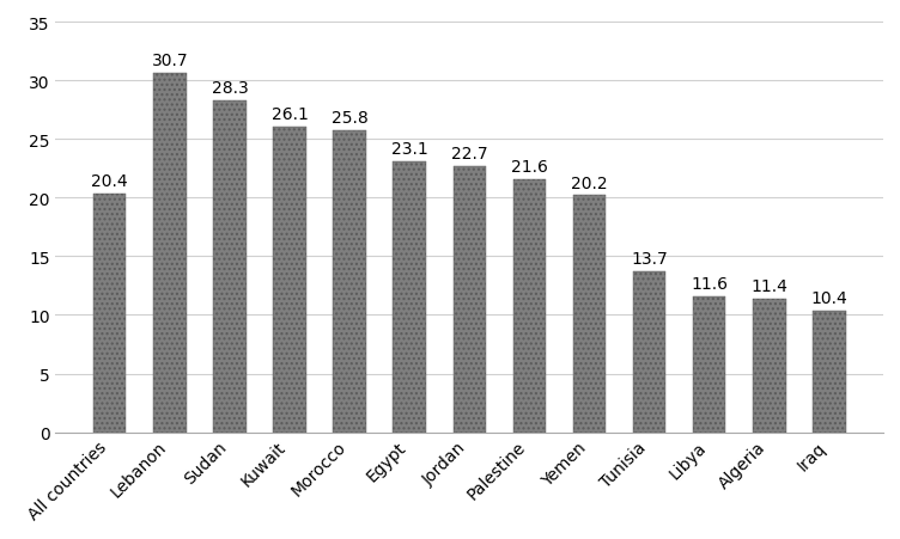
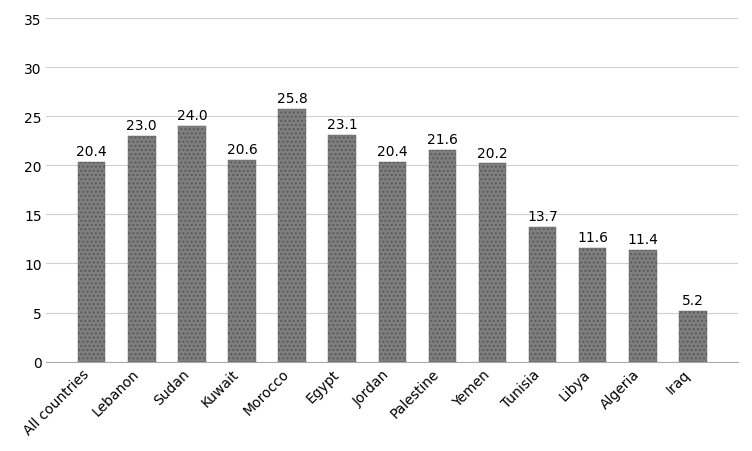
Lebanon: 30.7 -> 23.0
Sudan: 28.3 -> 24.0
Kuwait: 26.1 -> 20.6
Jordan: 22.7 -> 20.4
Iraq: 10.4 -> 5.2
